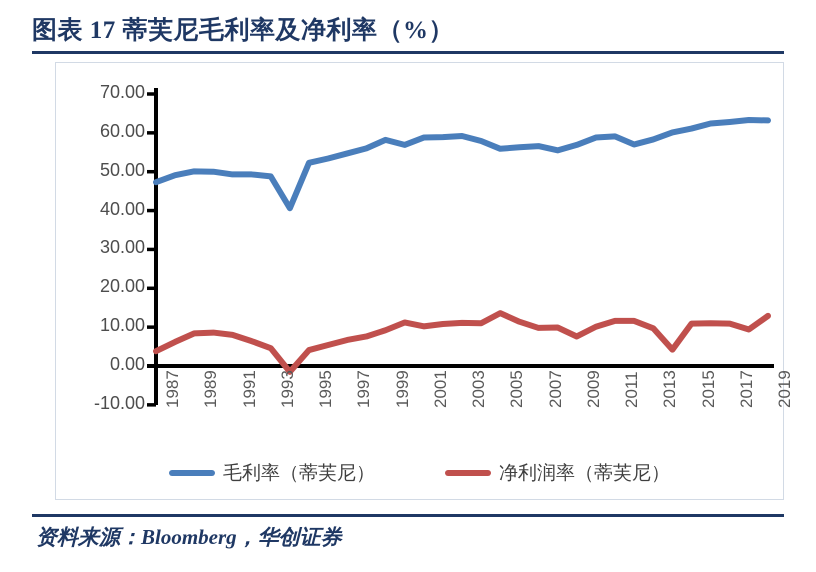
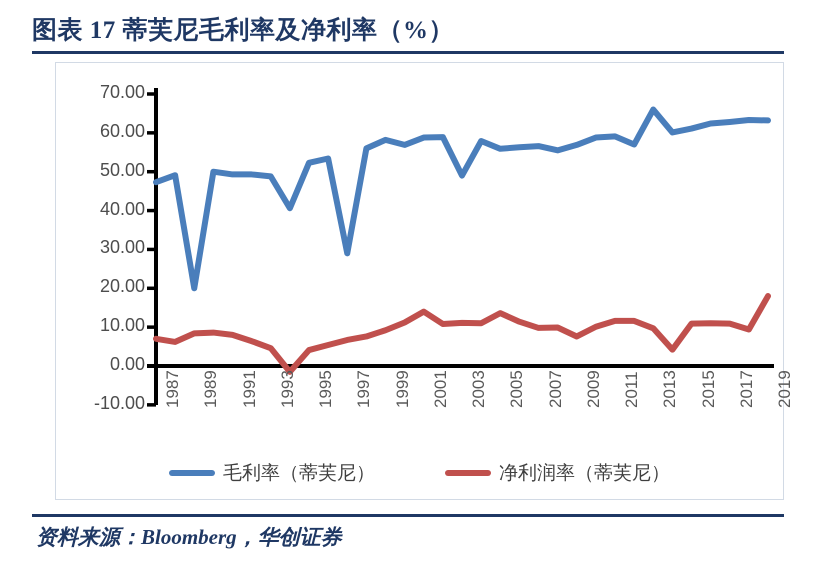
净利润率（蒂芙尼）/1987: 4 -> 7
毛利率（蒂芙尼）/1989: 50 -> 20
毛利率（蒂芙尼）/1997: 55 -> 29
净利润率（蒂芙尼）/2001: 10 -> 14
毛利率（蒂芙尼）/2003: 59 -> 49
毛利率（蒂芙尼）/2013: 58 -> 66
净利润率（蒂芙尼）/2019: 13 -> 18
